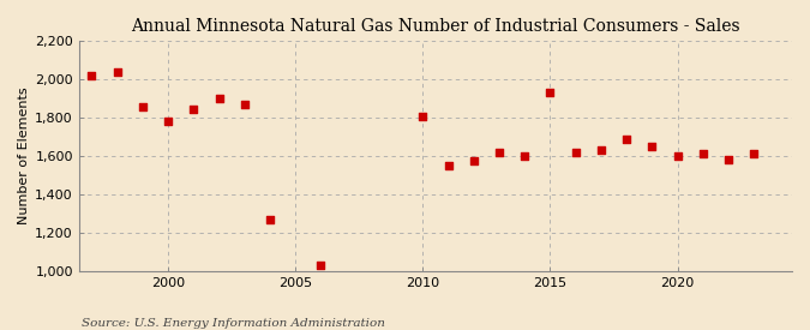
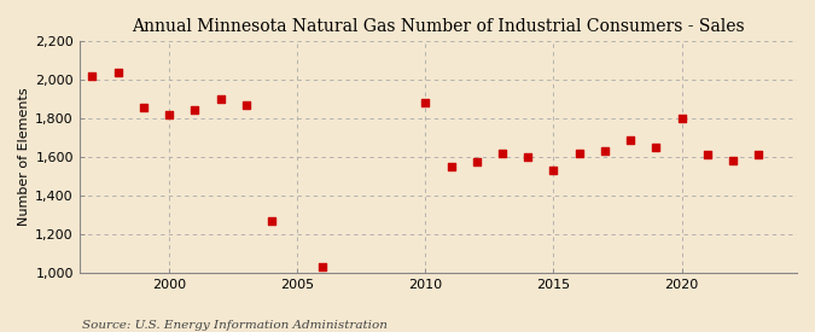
2000: 1,780 -> 1,820
2010: 1,810 -> 1,880
2015: 1,930 -> 1,530
2020: 1,600 -> 1,800
